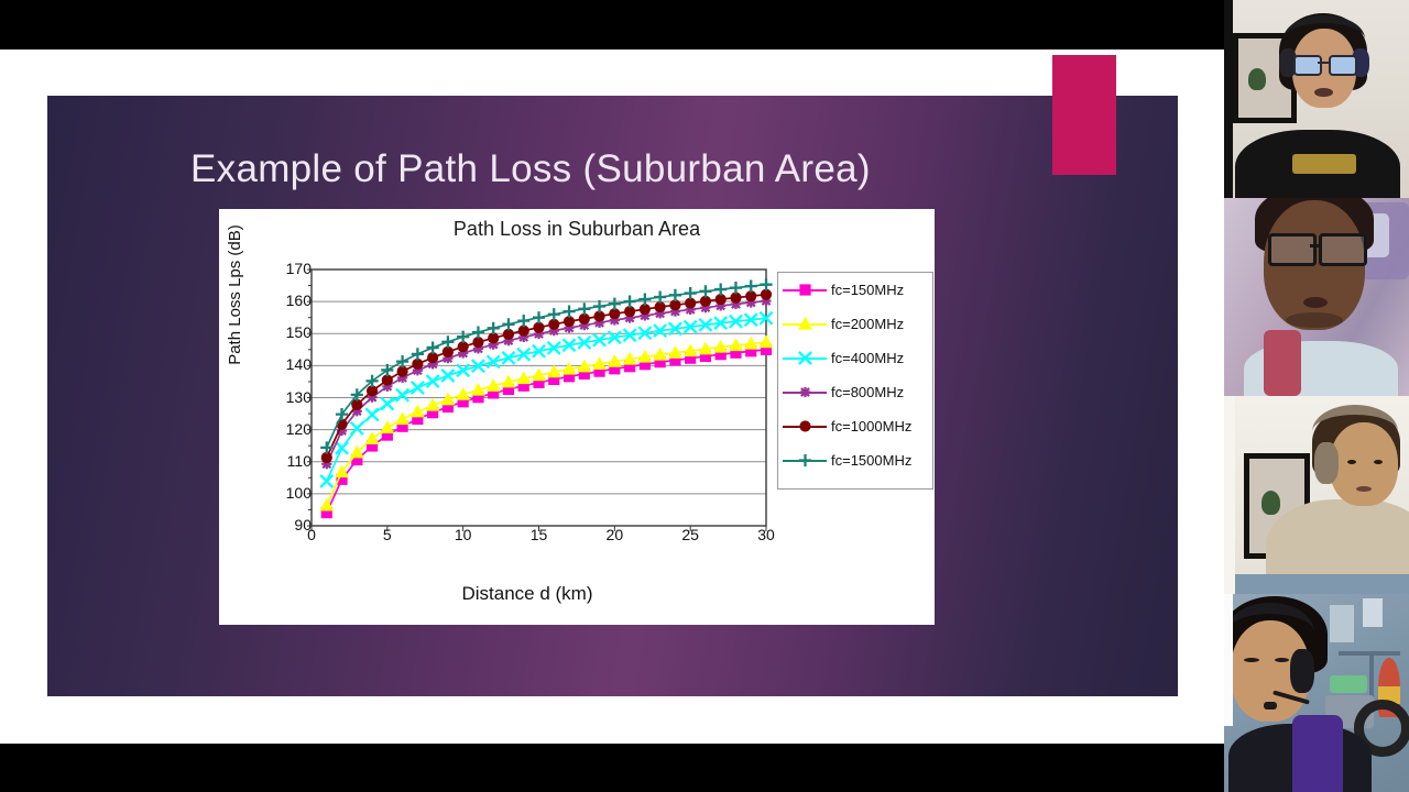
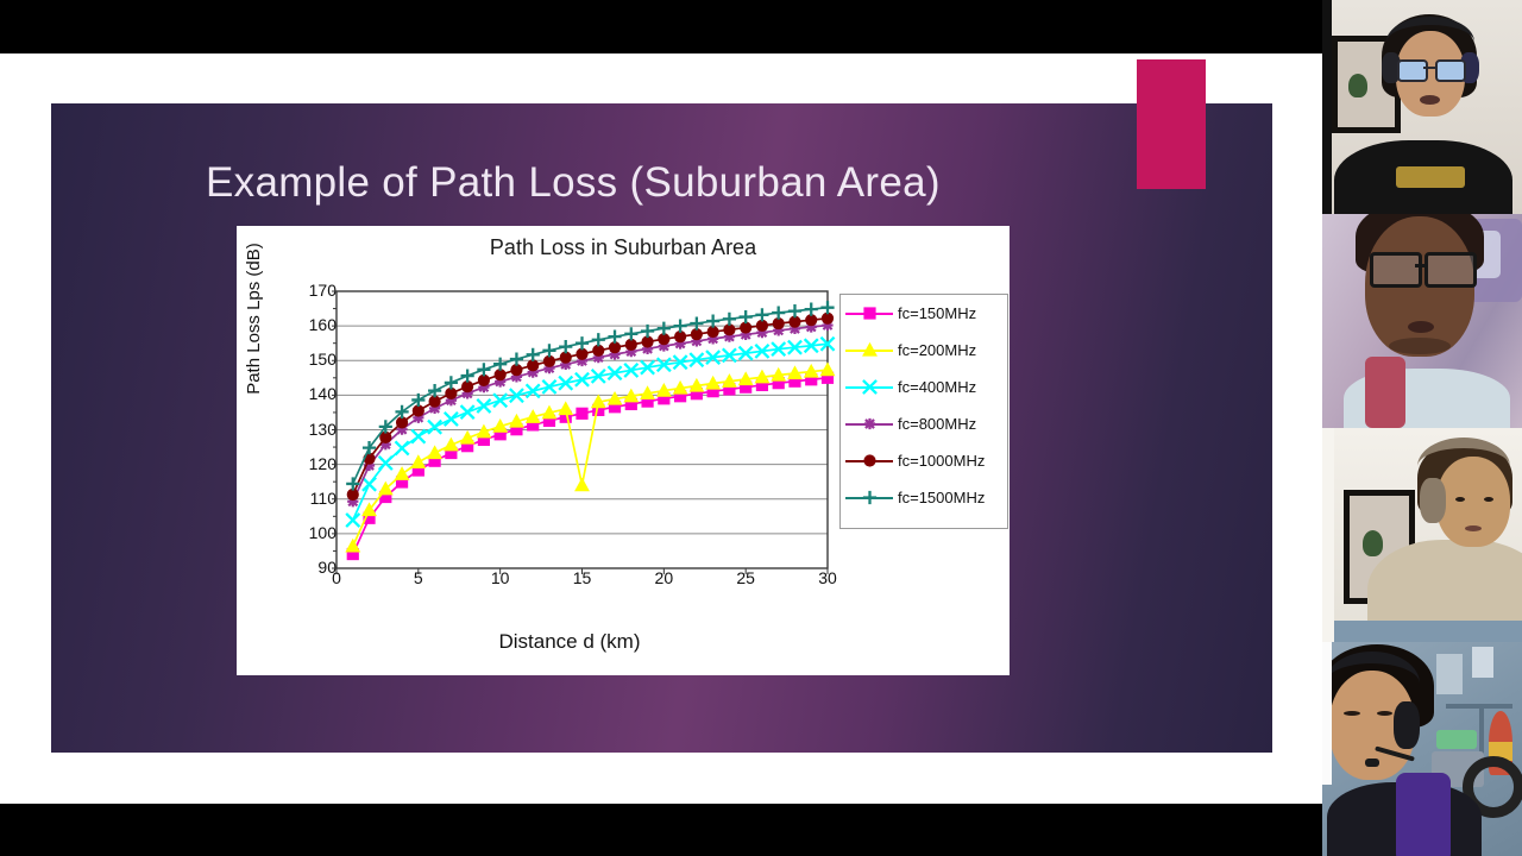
fc=200MHz/15: 137 -> 114
